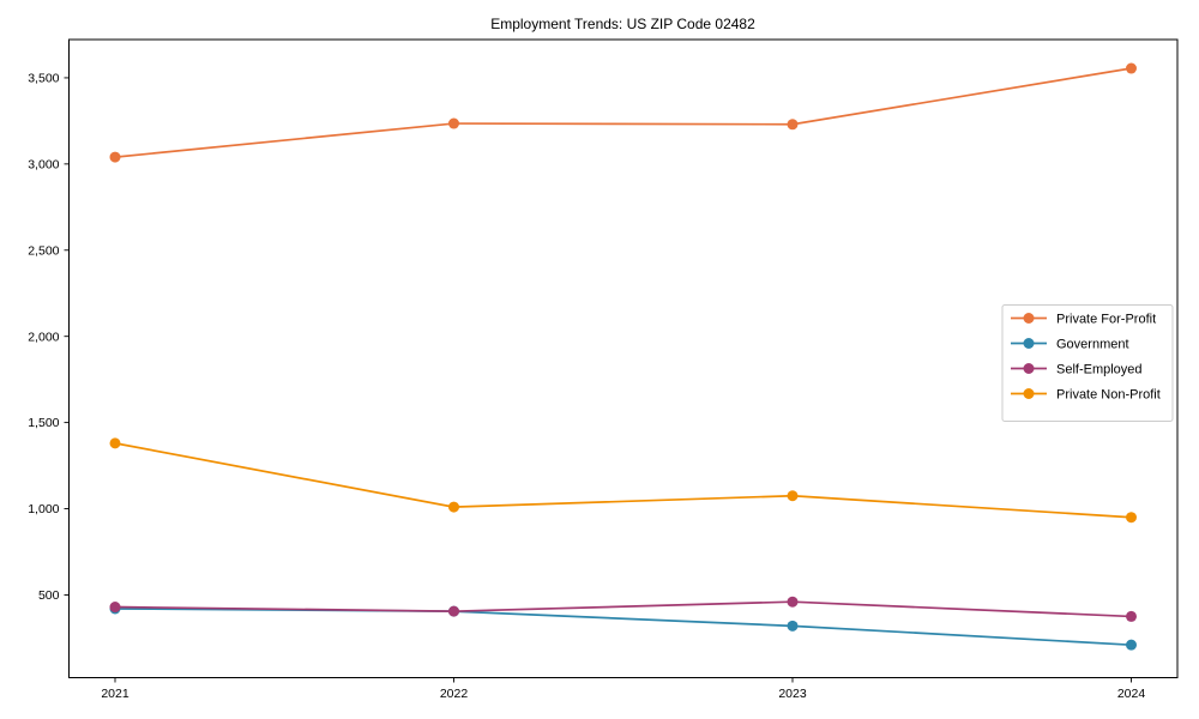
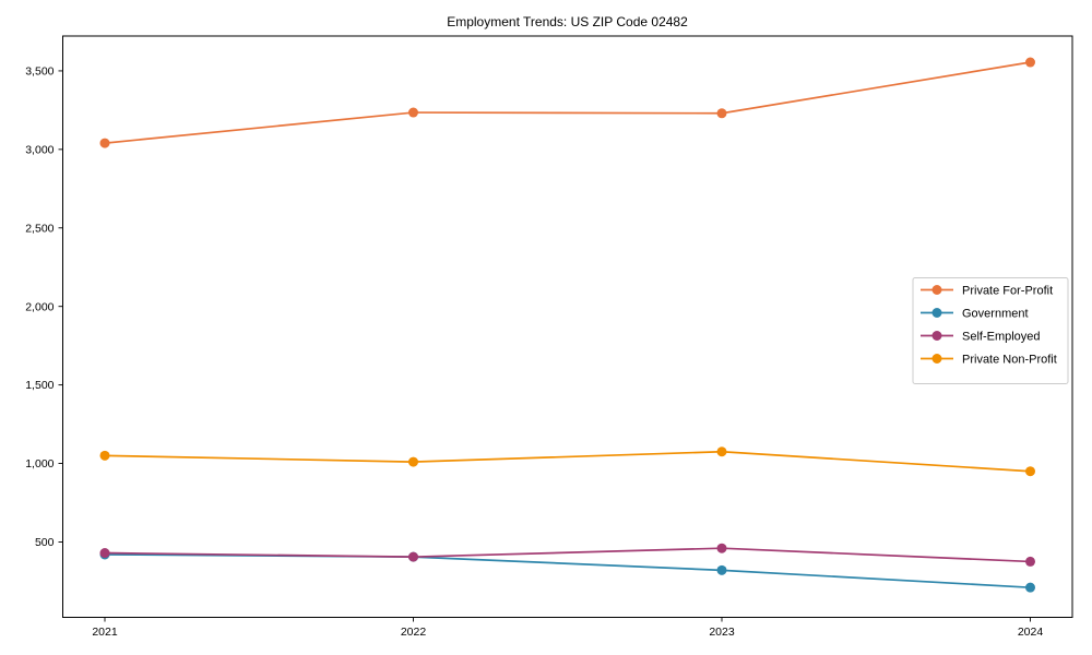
Private Non-Profit/2021: 1380 -> 1050
